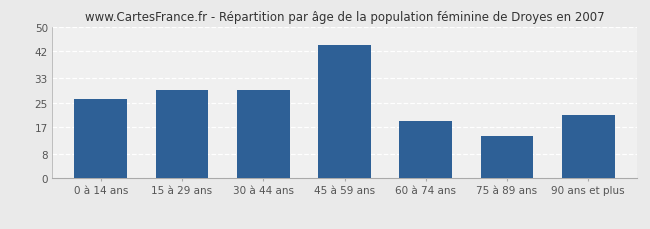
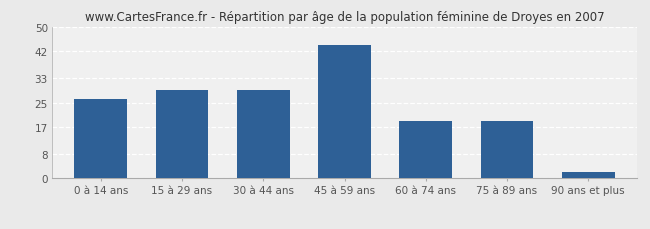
75 à 89 ans: 14 -> 19
90 ans et plus: 21 -> 2
